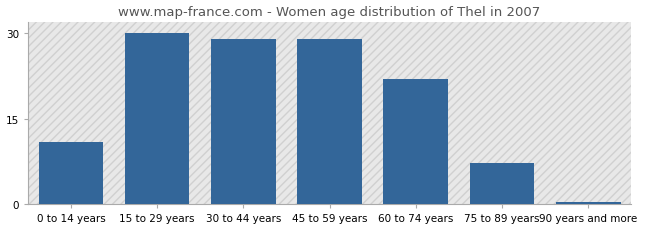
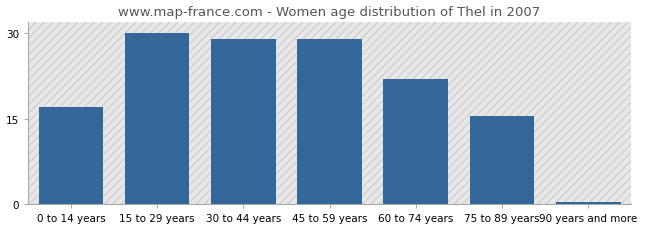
0 to 14 years: 11.0 -> 17.0
75 to 89 years: 7.2 -> 15.5
